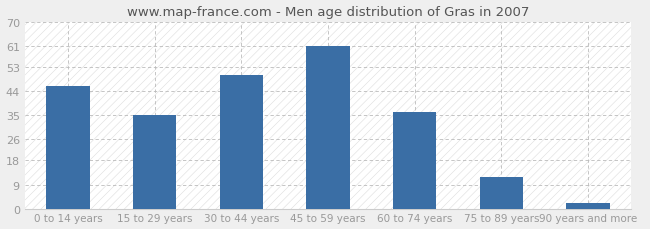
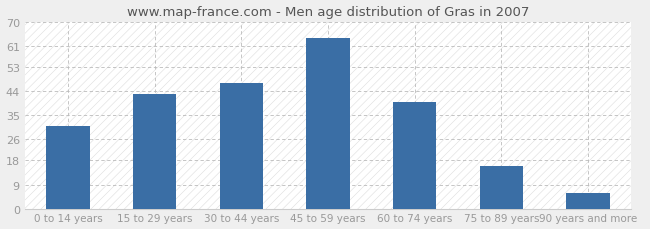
0 to 14 years: 46 -> 31
15 to 29 years: 35 -> 43
30 to 44 years: 50 -> 47
45 to 59 years: 61 -> 64
60 to 74 years: 36 -> 40
75 to 89 years: 12 -> 16
90 years and more: 2 -> 6
